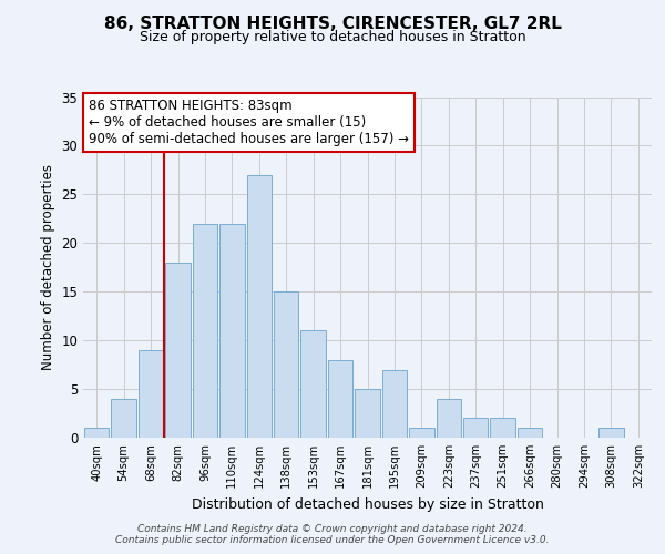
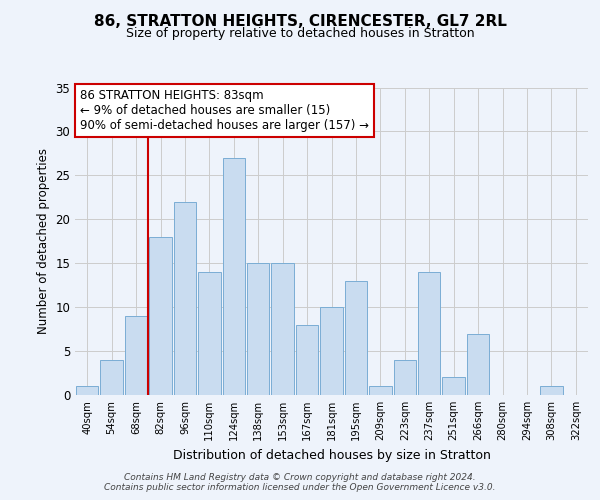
110sqm: 22 -> 14
153sqm: 11 -> 15
181sqm: 5 -> 10
195sqm: 7 -> 13
237sqm: 2 -> 14
266sqm: 1 -> 7
